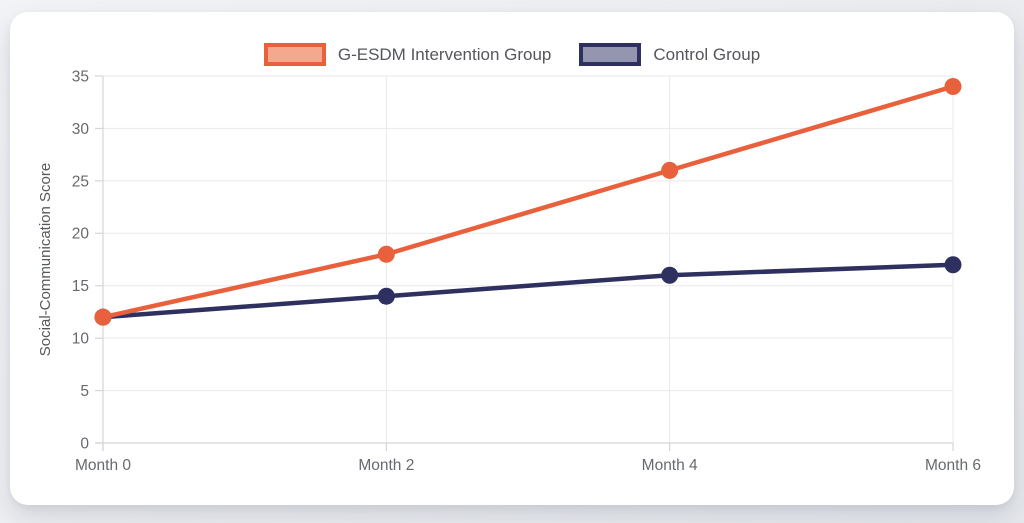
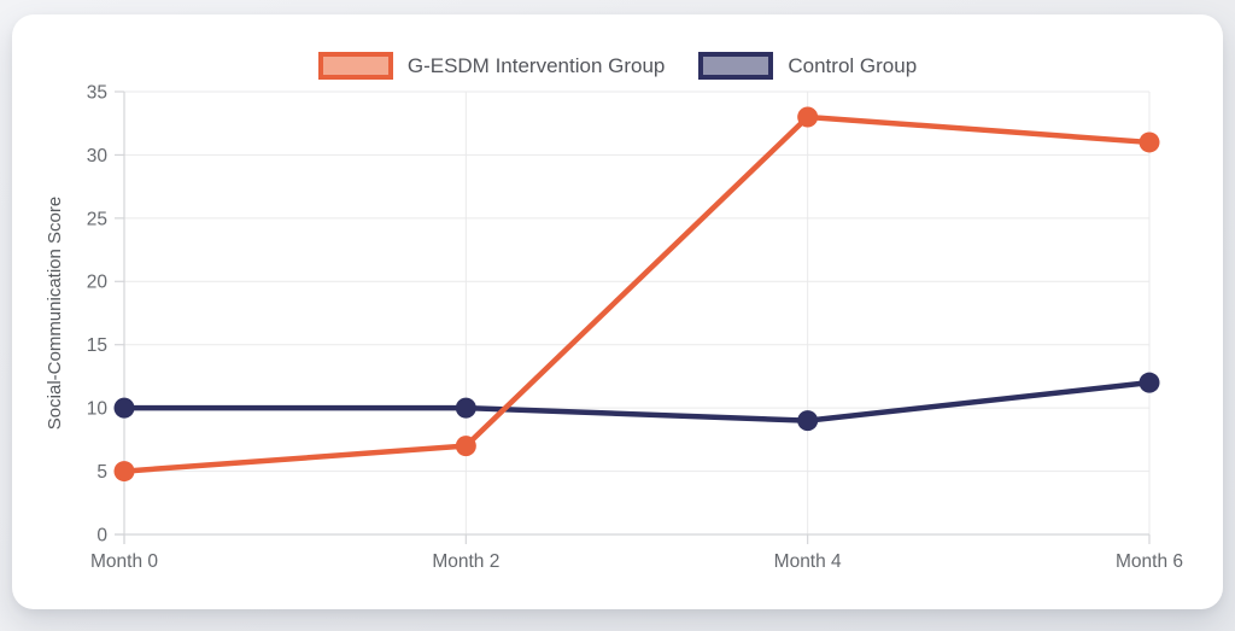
G-ESDM Intervention Group/Month 0: 12 -> 5
Control Group/Month 0: 12 -> 10
G-ESDM Intervention Group/Month 2: 18 -> 7
Control Group/Month 2: 14 -> 10
G-ESDM Intervention Group/Month 4: 26 -> 33
Control Group/Month 4: 16 -> 9
G-ESDM Intervention Group/Month 6: 34 -> 31
Control Group/Month 6: 17 -> 12
